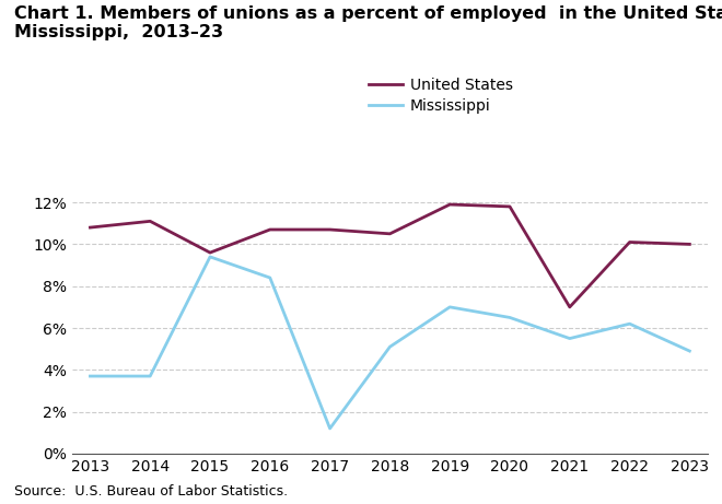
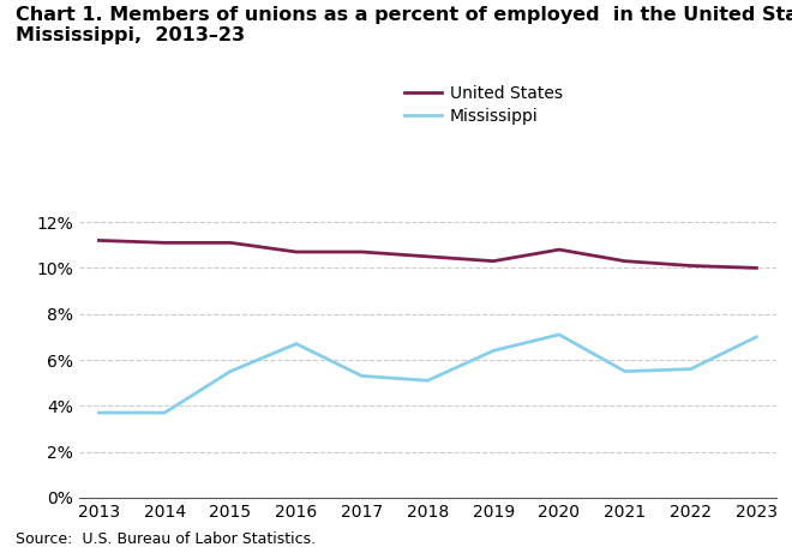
United States/2013: 10.8% -> 11.2%
United States/2015: 9.6% -> 11.1%
Mississippi/2015: 9.4% -> 5.5%
Mississippi/2016: 8.4% -> 6.7%
Mississippi/2017: 1.2% -> 5.3%
United States/2019: 11.9% -> 10.3%
Mississippi/2019: 7.0% -> 6.4%
United States/2020: 11.8% -> 10.8%
Mississippi/2020: 6.5% -> 7.1%
United States/2021: 7.0% -> 10.3%
Mississippi/2022: 6.2% -> 5.6%
Mississippi/2023: 4.9% -> 7.0%
